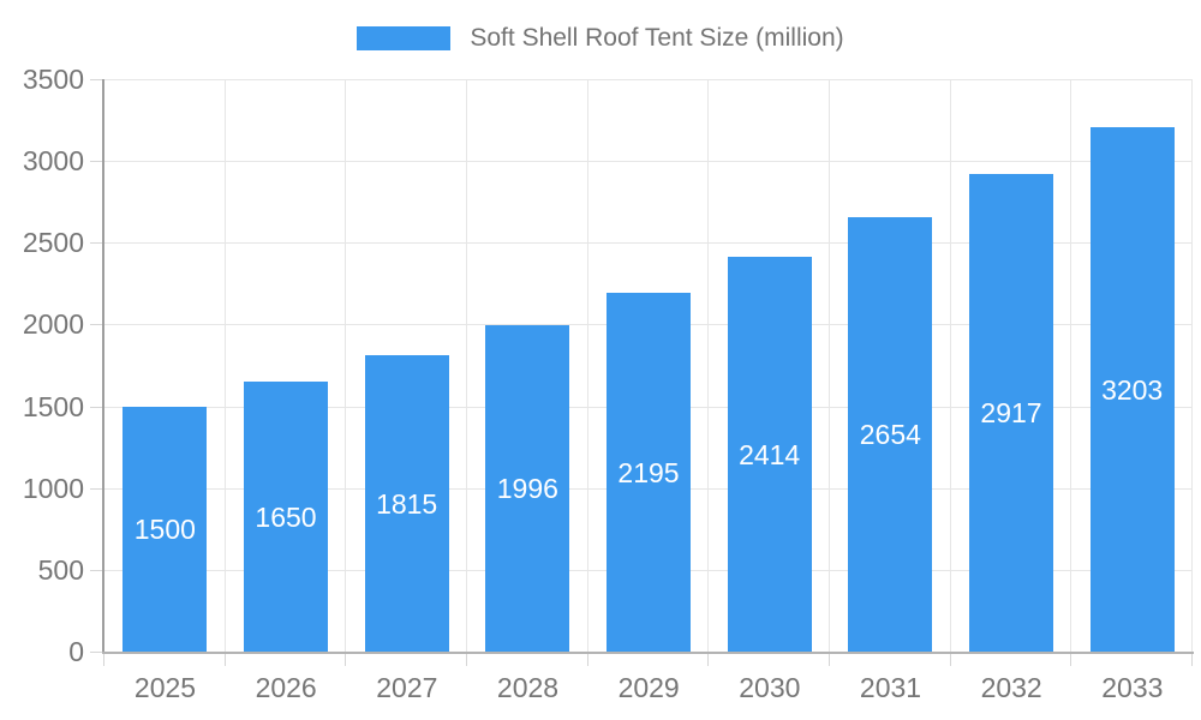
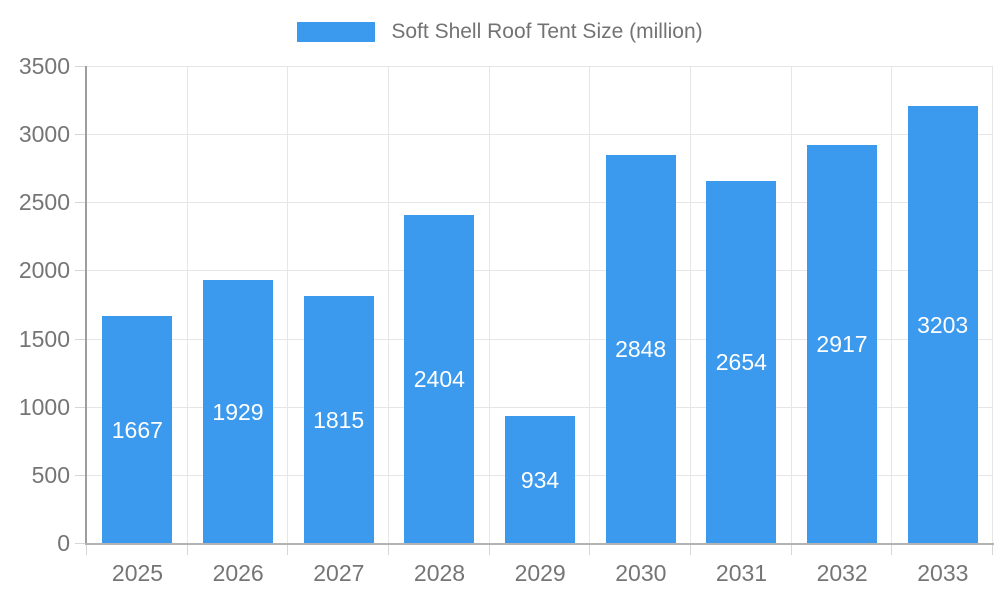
2025: 1500 -> 1667
2026: 1650 -> 1929
2028: 1996 -> 2404
2029: 2195 -> 934
2030: 2414 -> 2848
